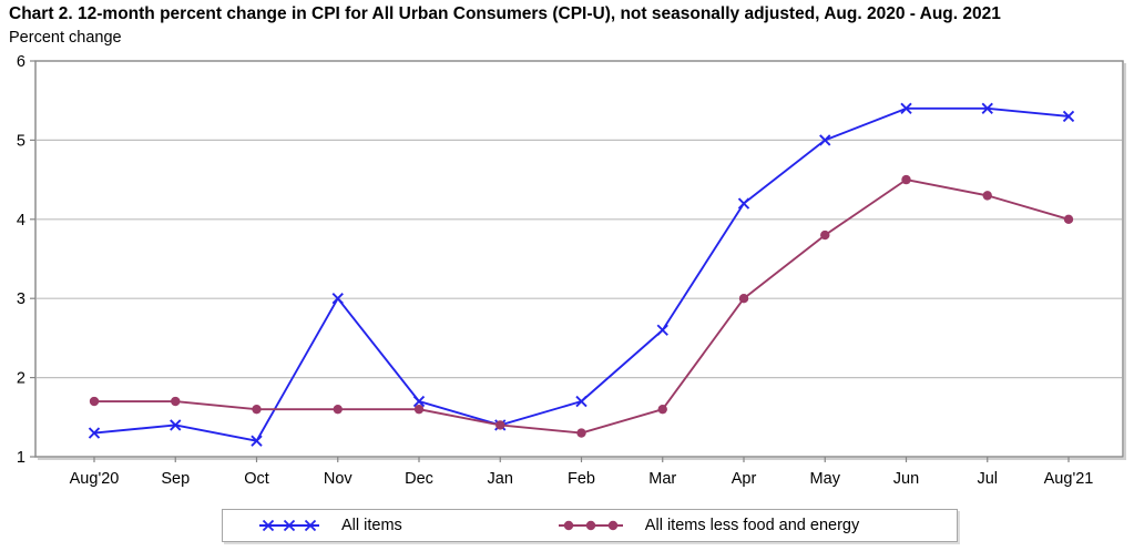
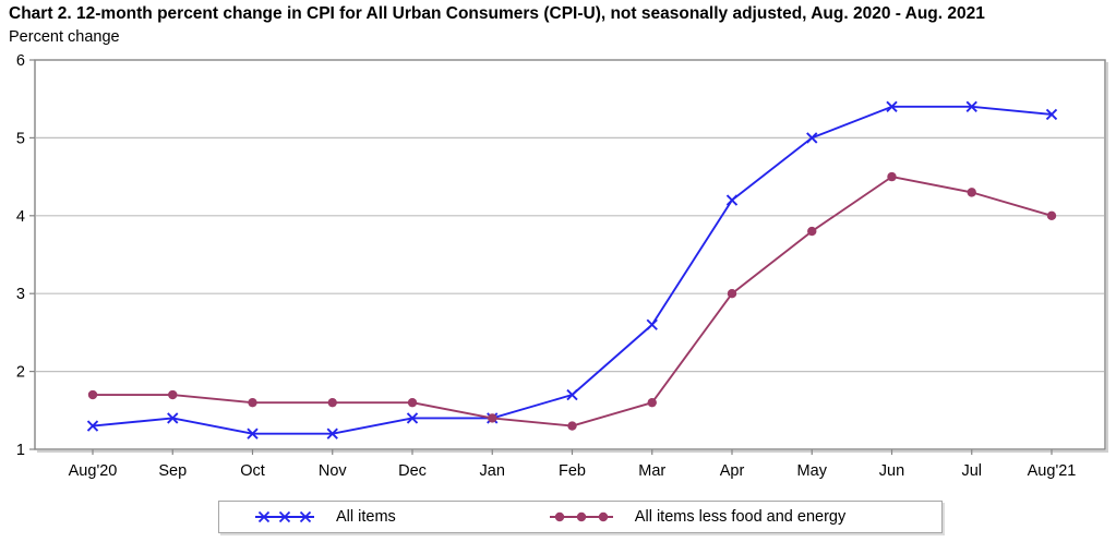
All items/Nov: 3.0 -> 1.2
All items/Dec: 1.7 -> 1.4
